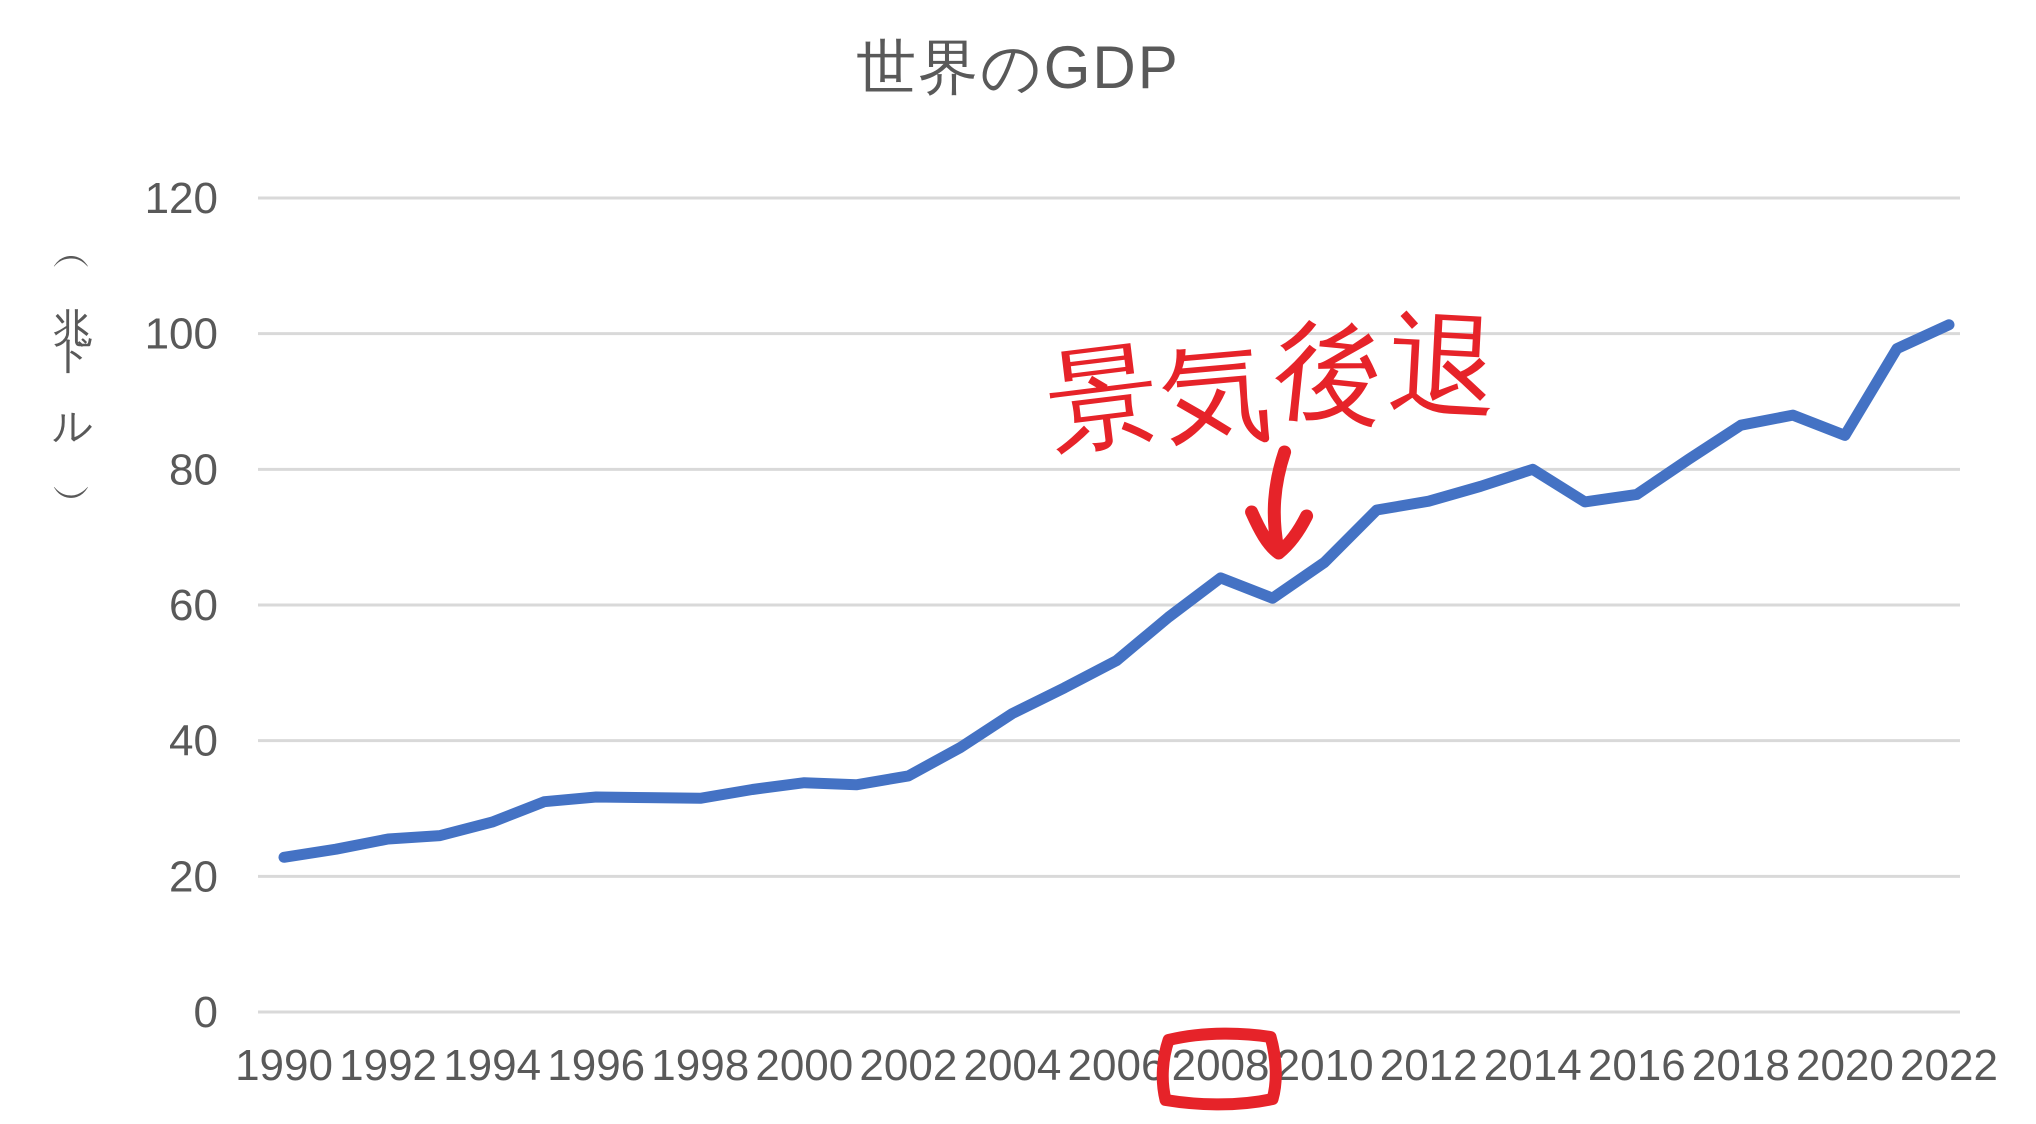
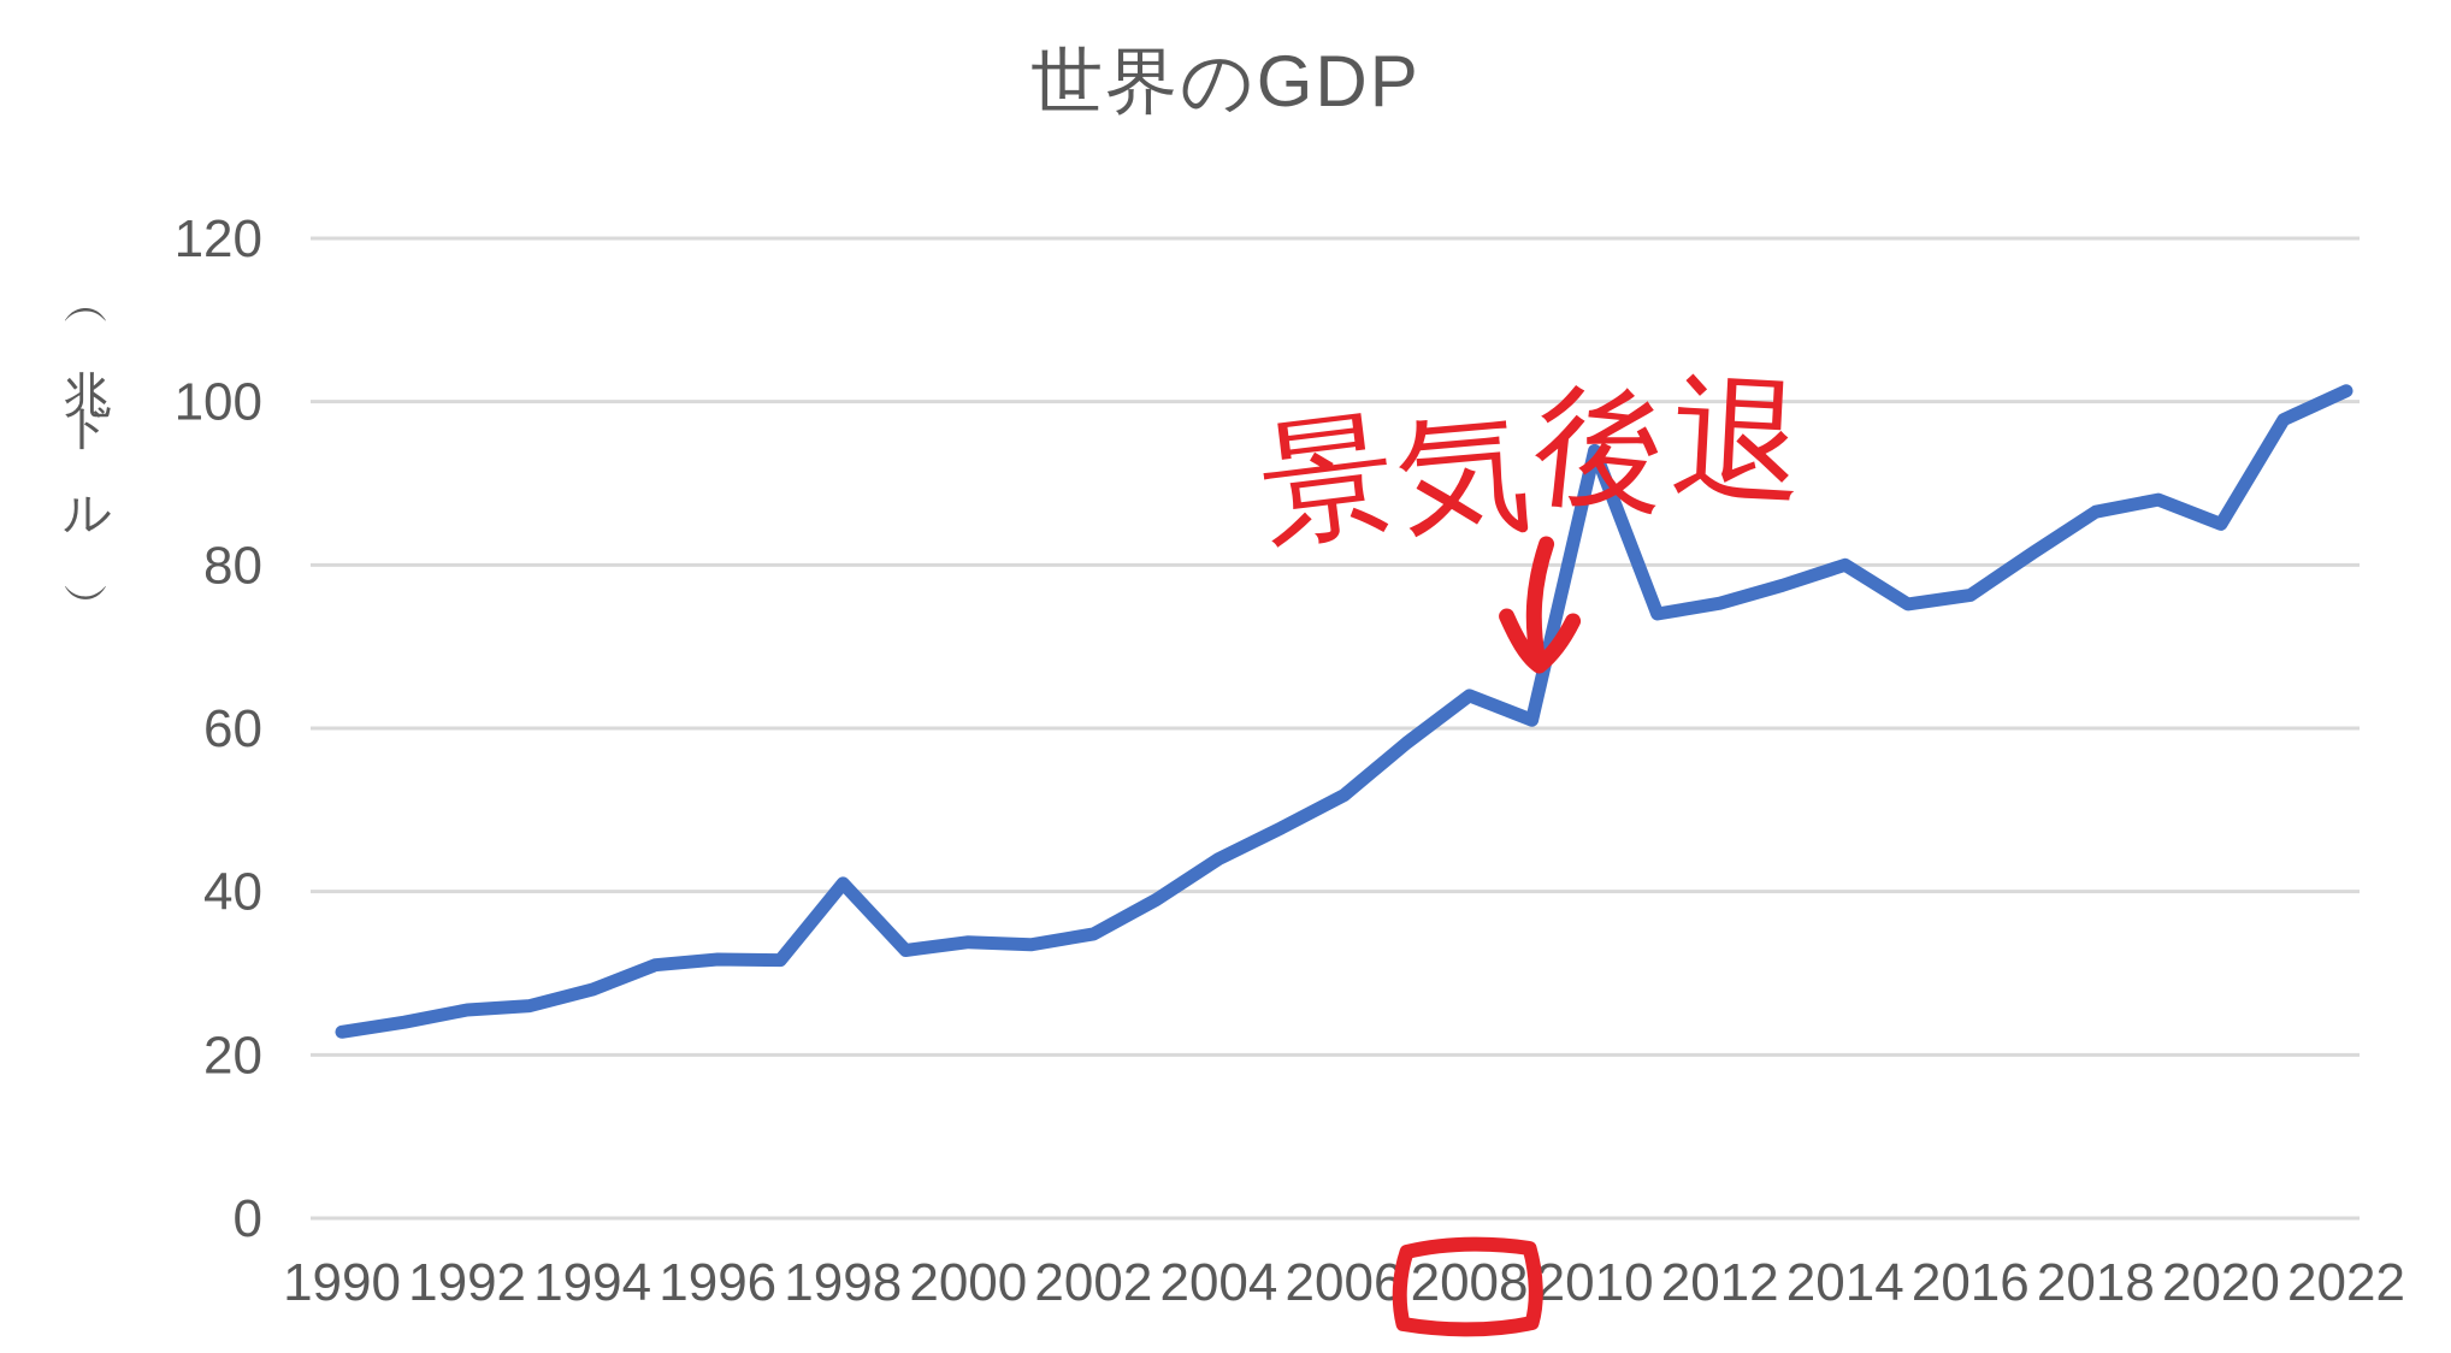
1998: 32 -> 41
2010: 66 -> 94
